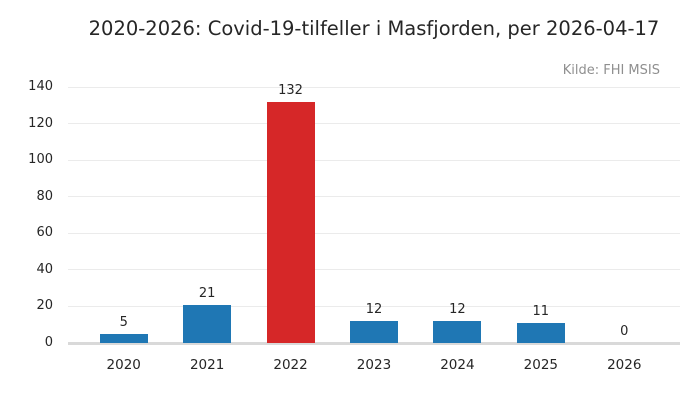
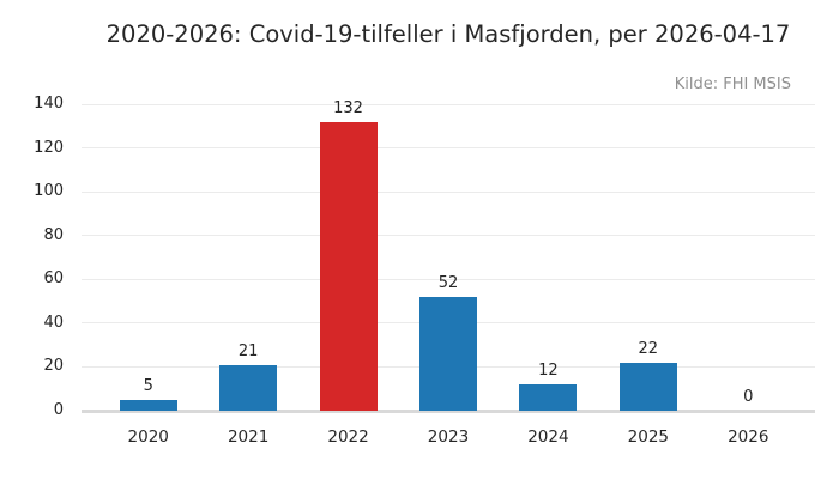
2023: 12 -> 52
2025: 11 -> 22
